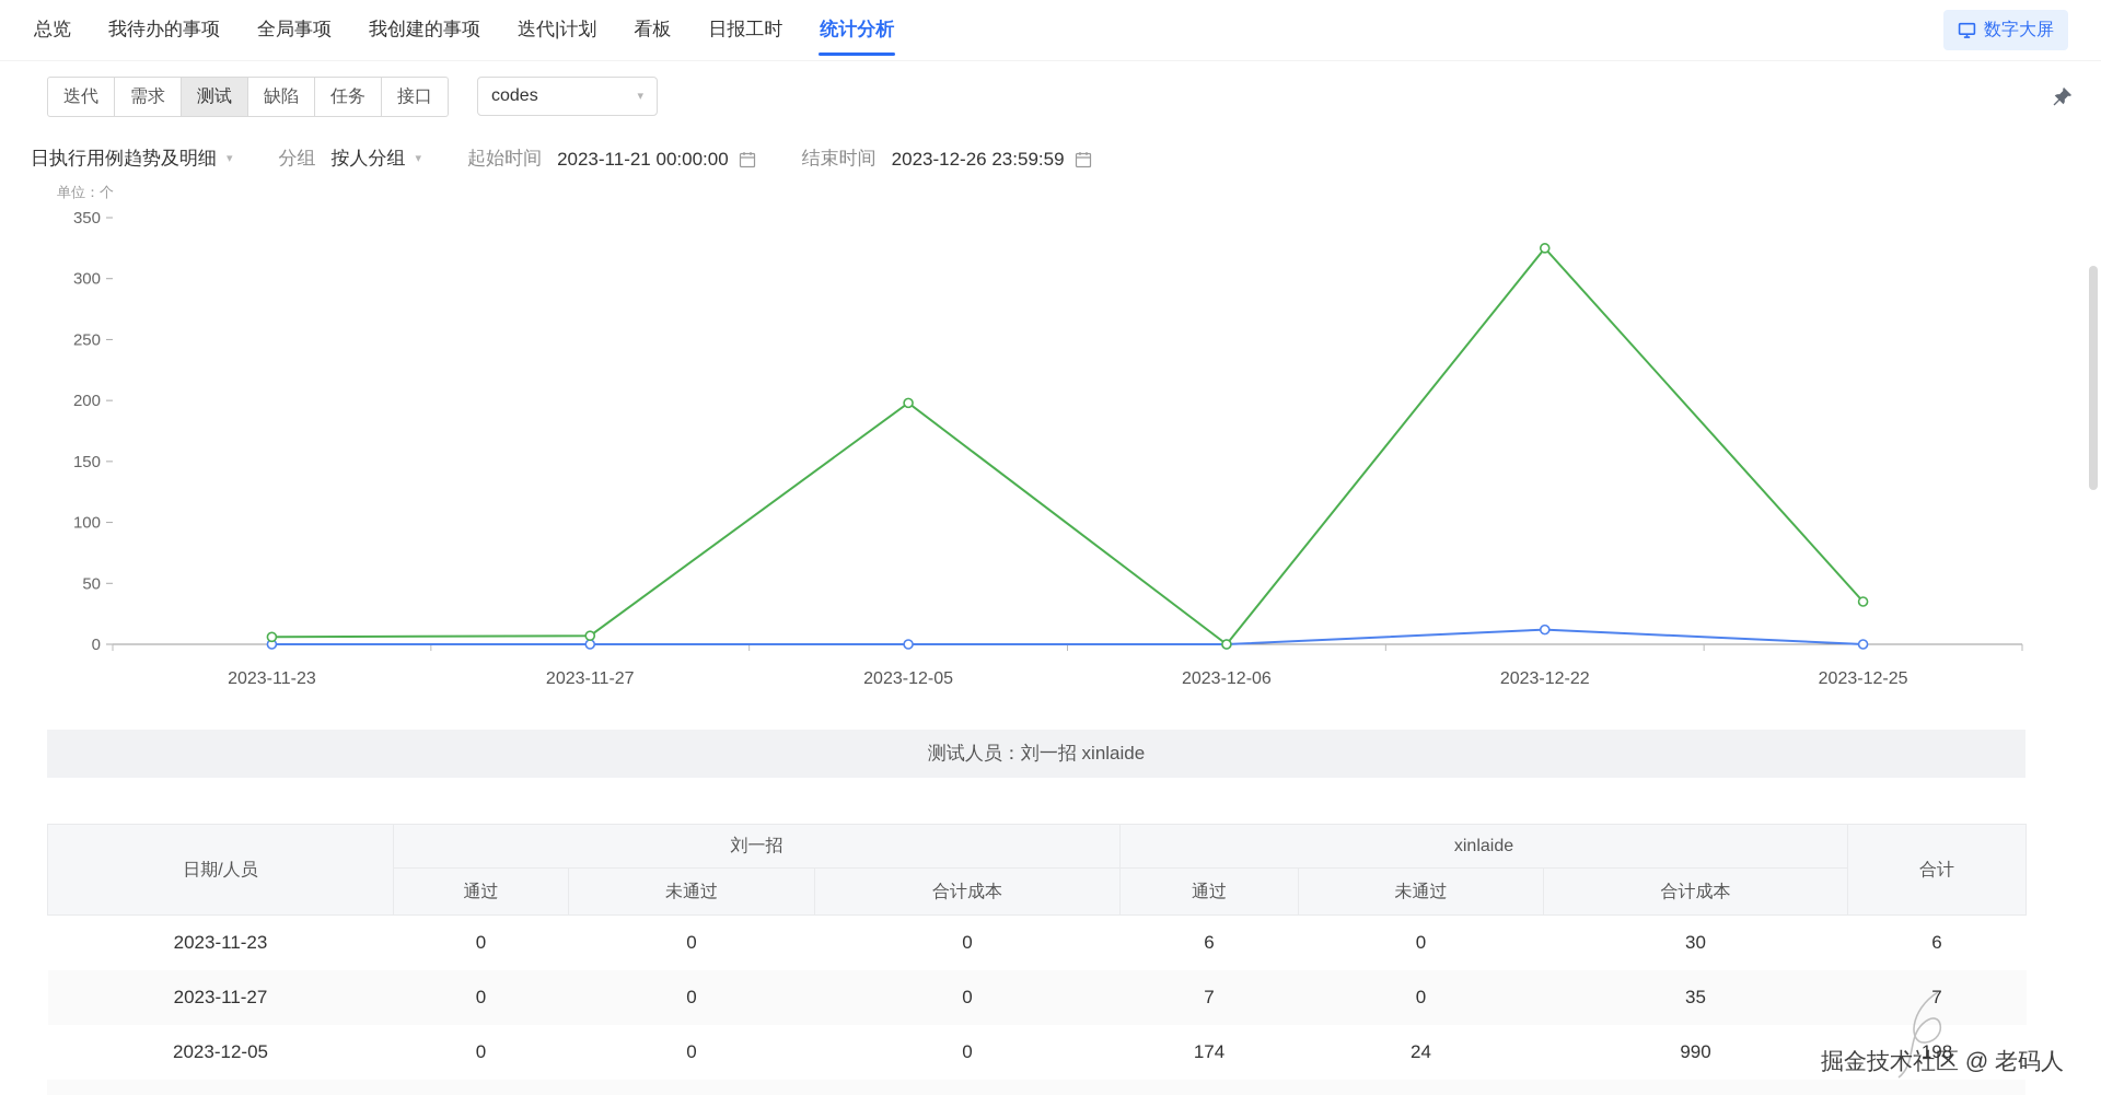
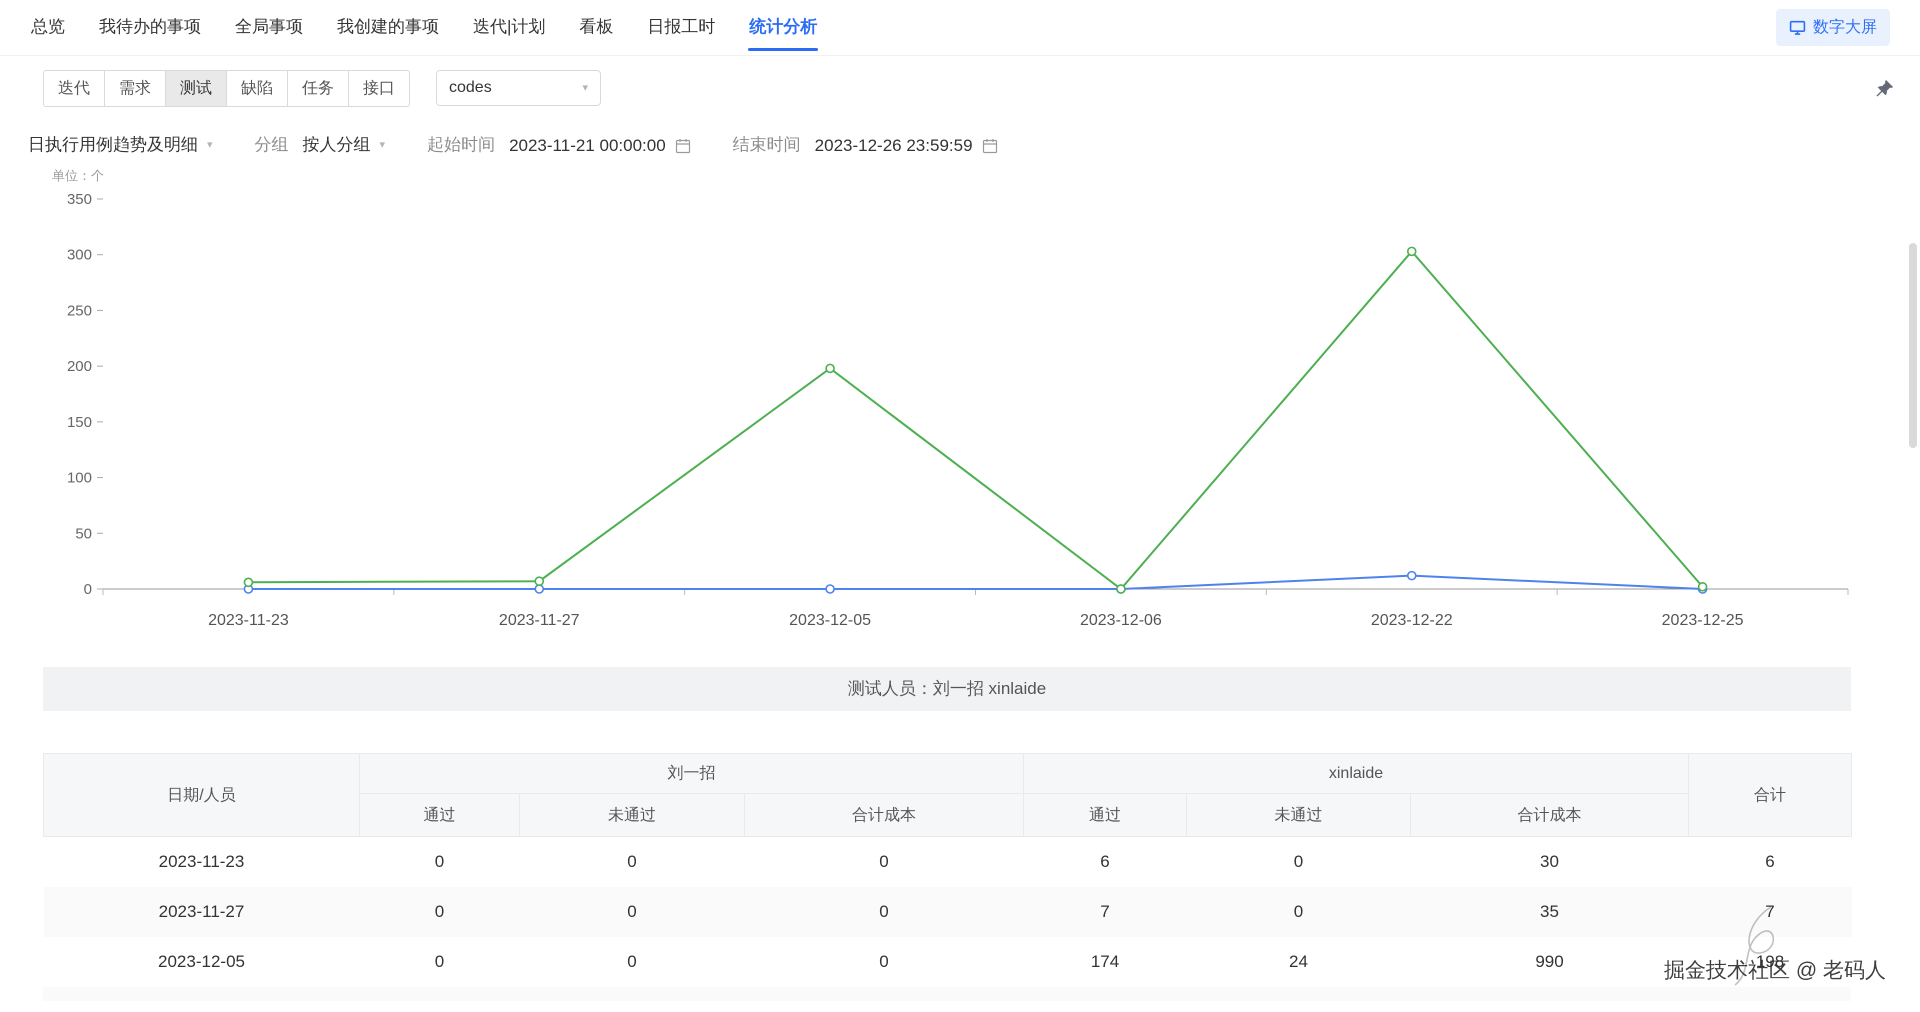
xinlaide/2023-12-22: 325 -> 303
xinlaide/2023-12-25: 35 -> 2
